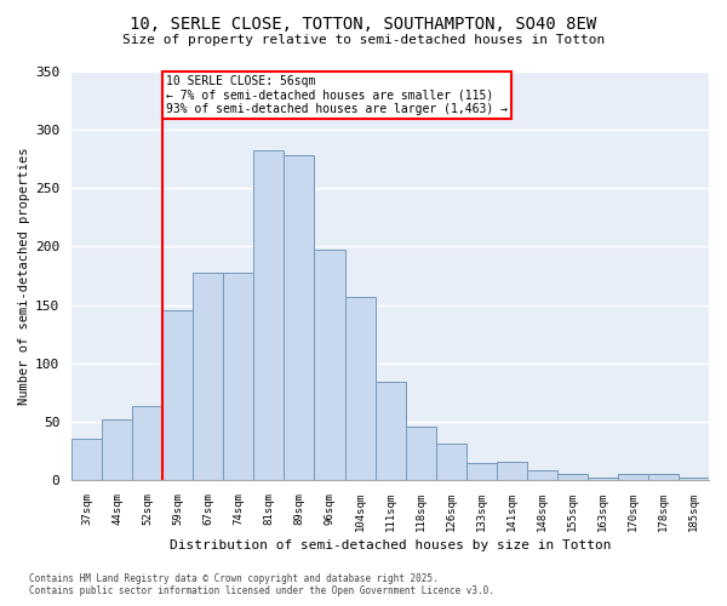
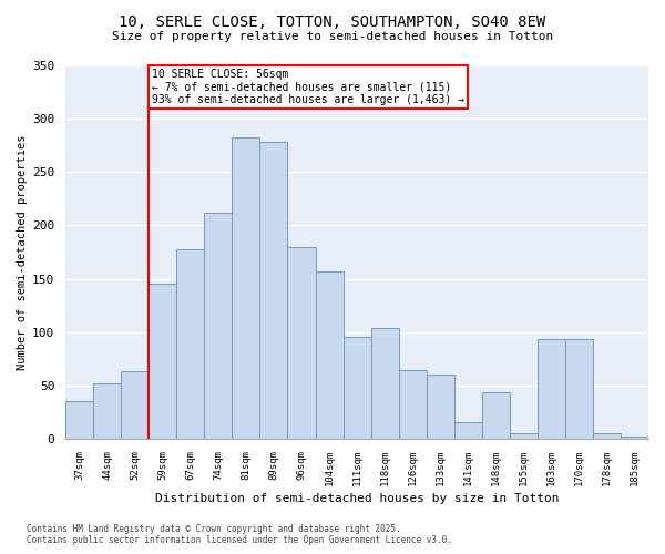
74sqm: 178 -> 212
96sqm: 197 -> 180
111sqm: 84 -> 96
118sqm: 46 -> 104
126sqm: 31 -> 64
133sqm: 15 -> 60
148sqm: 8 -> 44
163sqm: 2 -> 94
170sqm: 5 -> 94
